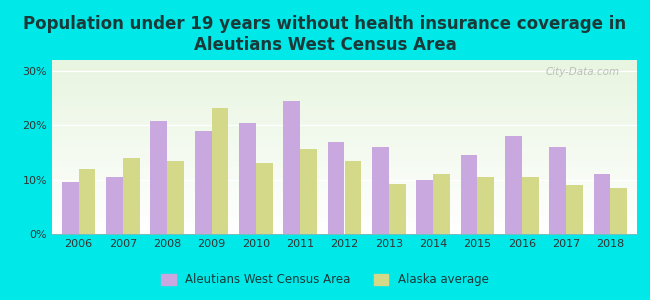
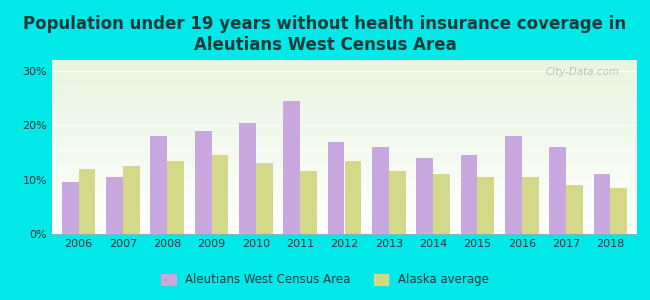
Alaska average/2007: 14.0% -> 12.5%
Aleutians West Census Area/2008: 20.8% -> 18.0%
Alaska average/2009: 23.2% -> 14.5%
Alaska average/2011: 15.6% -> 11.5%
Alaska average/2013: 9.2% -> 11.5%
Aleutians West Census Area/2014: 10.0% -> 14.0%
